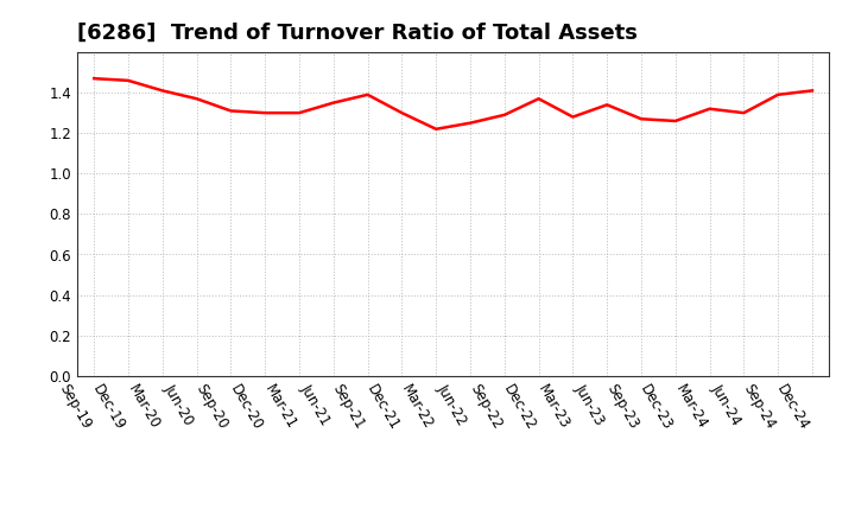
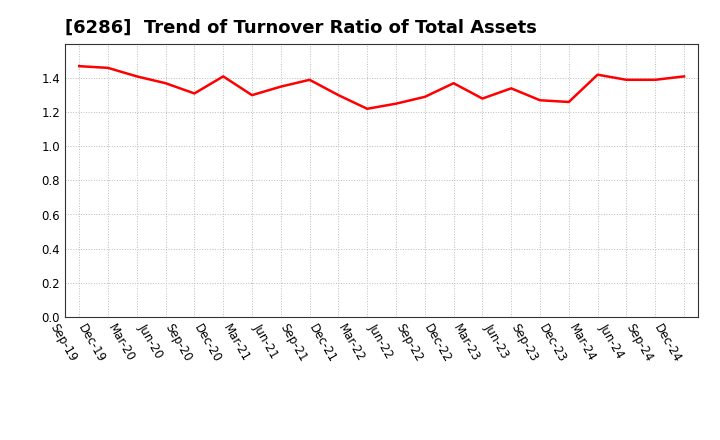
Dec-20: 1.30 -> 1.41
Mar-24: 1.32 -> 1.42
Jun-24: 1.30 -> 1.39
